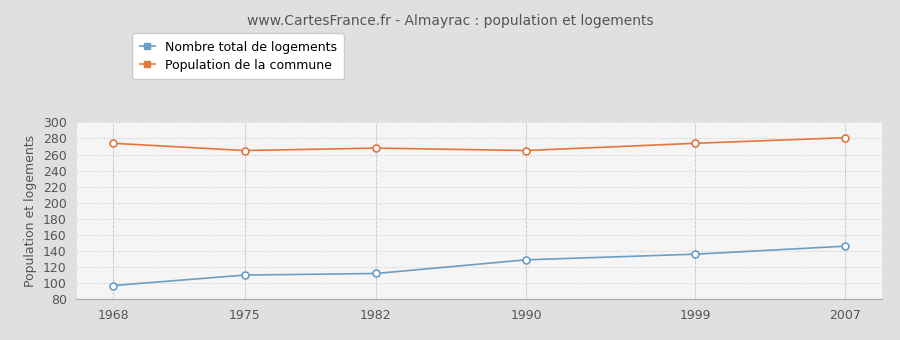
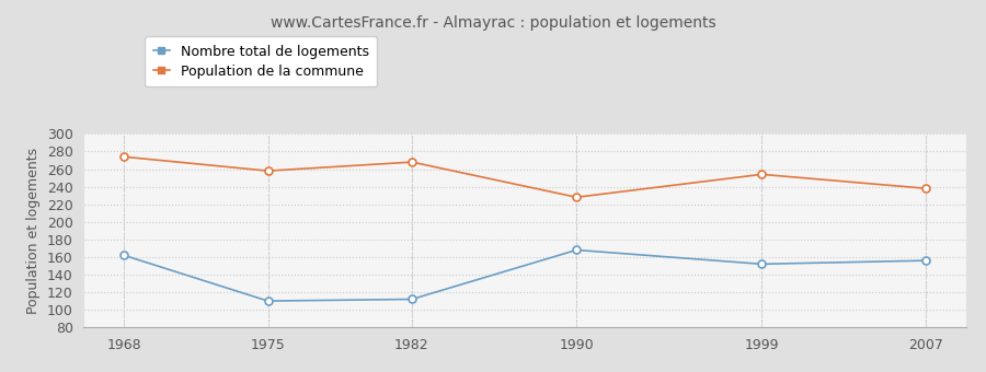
Nombre total de logements/1968: 97 -> 162
Population de la commune/1975: 265 -> 258
Nombre total de logements/1990: 129 -> 168
Population de la commune/1990: 265 -> 228
Nombre total de logements/1999: 136 -> 152
Population de la commune/1999: 274 -> 254
Nombre total de logements/2007: 146 -> 156
Population de la commune/2007: 281 -> 238
